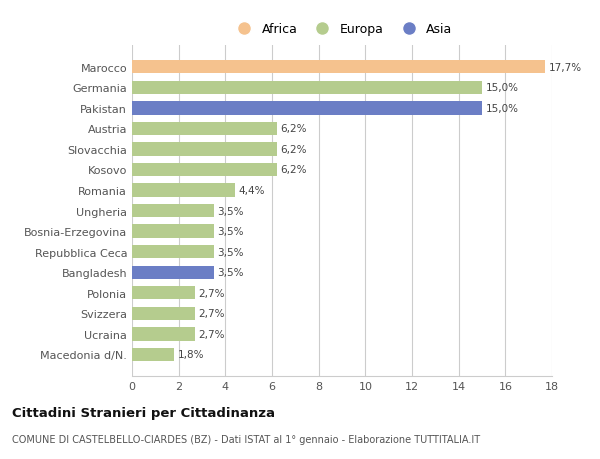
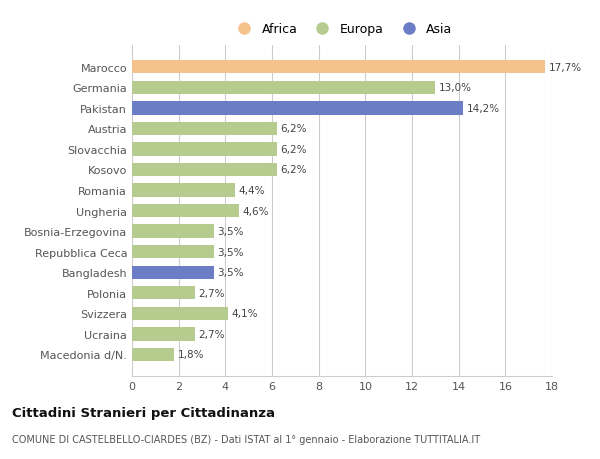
Germania: 15,0% -> 13,0%
Pakistan: 15,0% -> 14,2%
Ungheria: 3,5% -> 4,6%
Svizzera: 2,7% -> 4,1%
